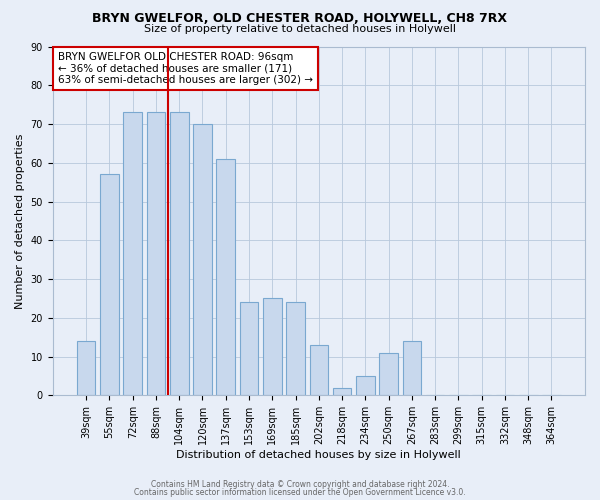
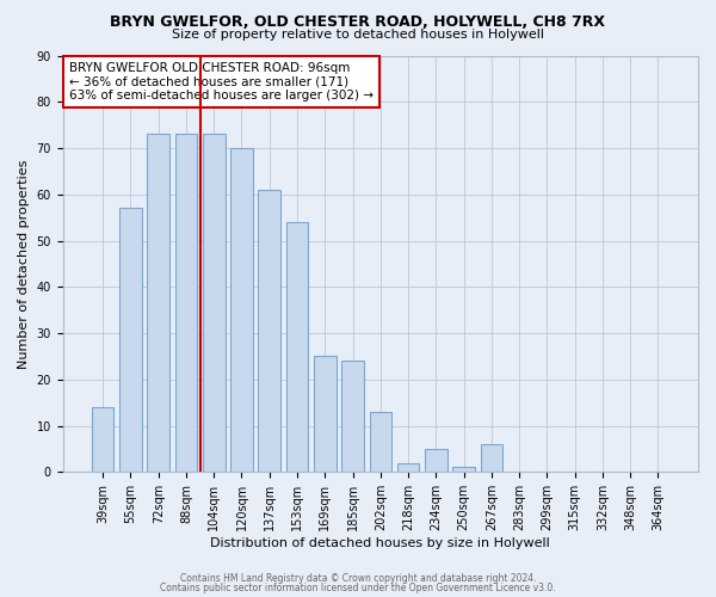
153sqm: 24 -> 54
250sqm: 11 -> 1
267sqm: 14 -> 6
